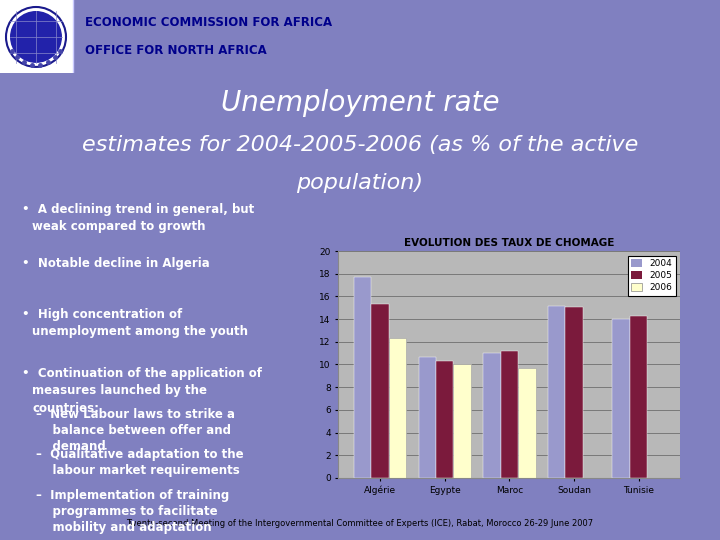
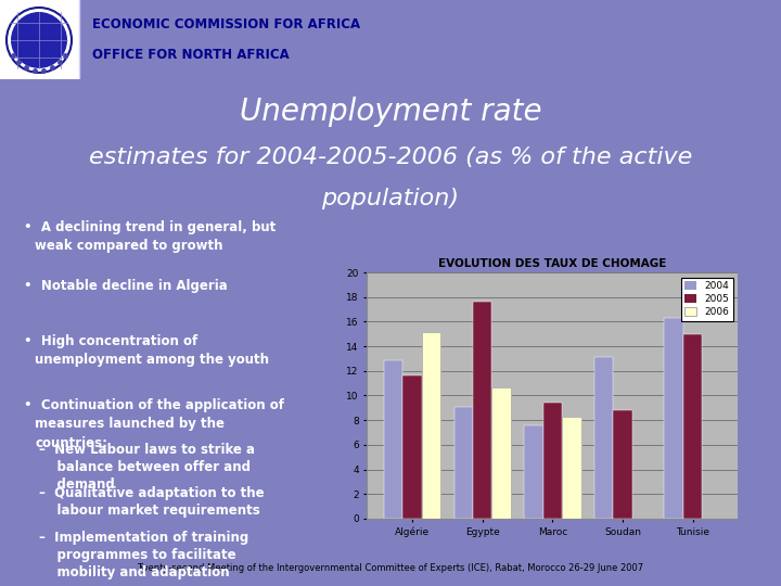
2004/Algérie: 17.7 -> 12.9
2005/Algérie: 15.3 -> 11.6
2006/Algérie: 12.3 -> 15.2
2004/Egypte: 10.7 -> 9.1
2005/Egypte: 10.3 -> 17.6
2006/Egypte: 10.0 -> 10.7
2004/Maroc: 11.0 -> 7.6
2005/Maroc: 11.2 -> 9.4
2006/Maroc: 9.7 -> 8.3
2004/Soudan: 15.2 -> 13.1
2005/Soudan: 15.1 -> 8.8
2004/Tunisie: 14.0 -> 16.3
2005/Tunisie: 14.3 -> 15.0
